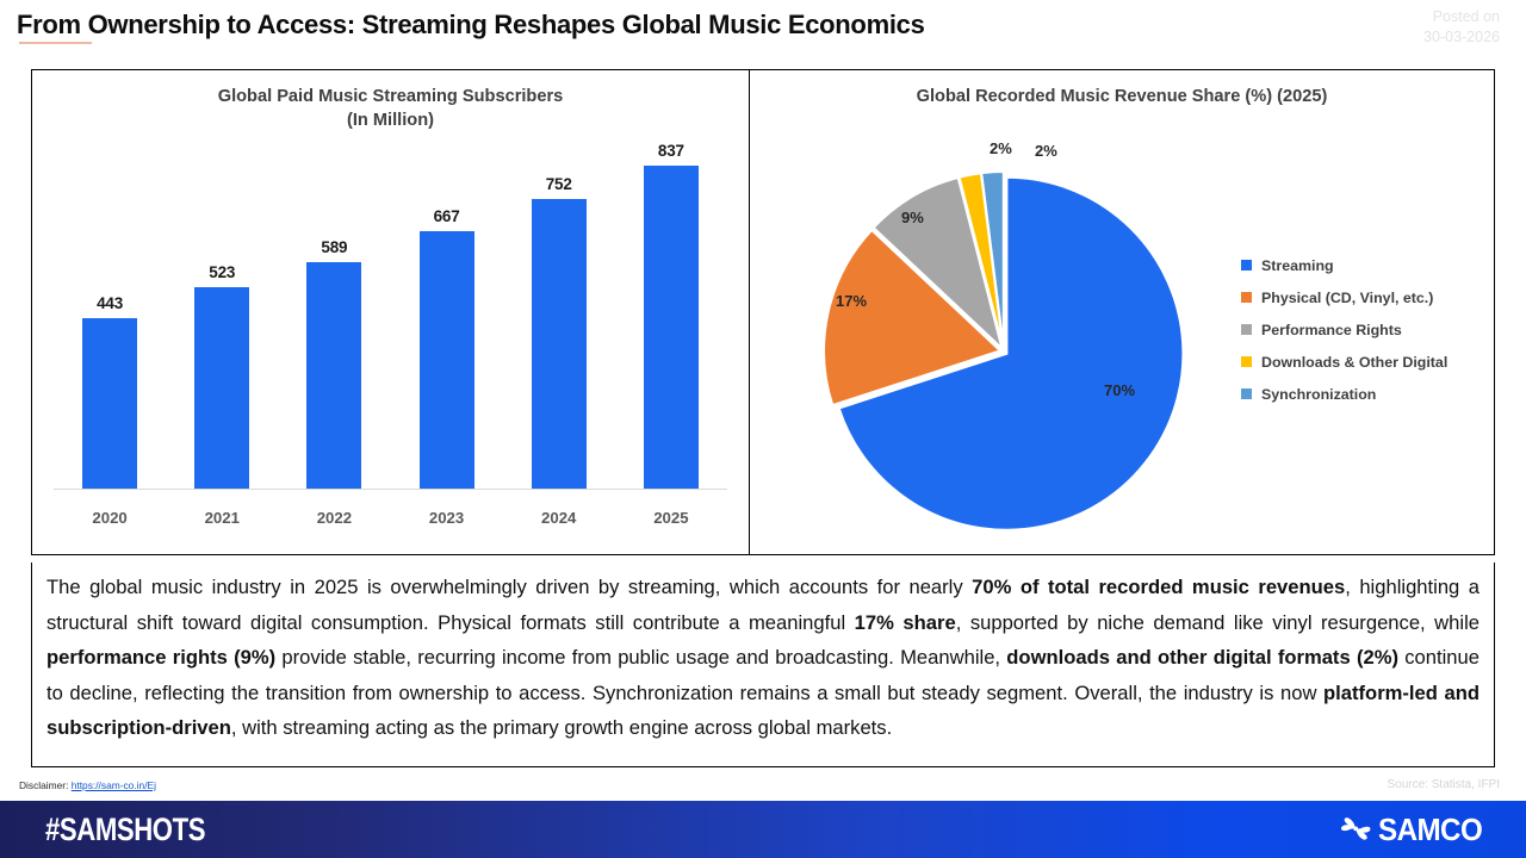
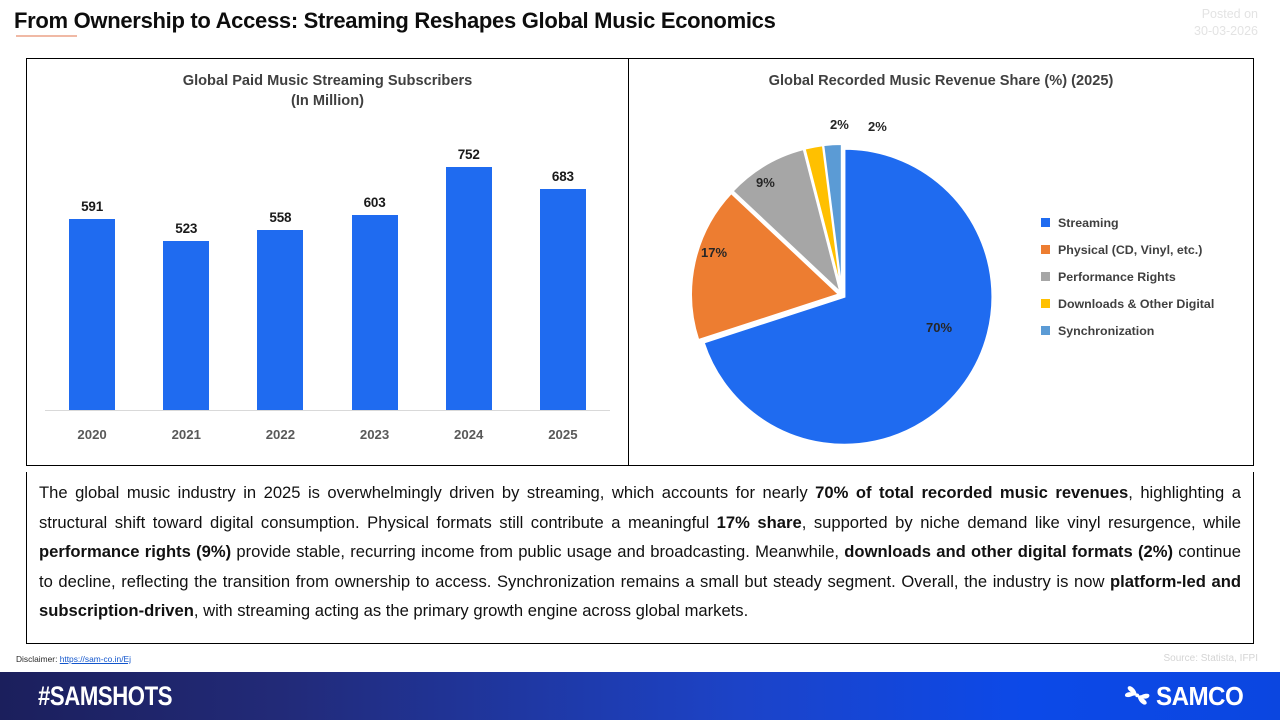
Global Paid Music Streaming Subscribers/2020: 443 -> 591
Global Paid Music Streaming Subscribers/2022: 589 -> 558
Global Paid Music Streaming Subscribers/2023: 667 -> 603
Global Paid Music Streaming Subscribers/2025: 837 -> 683
